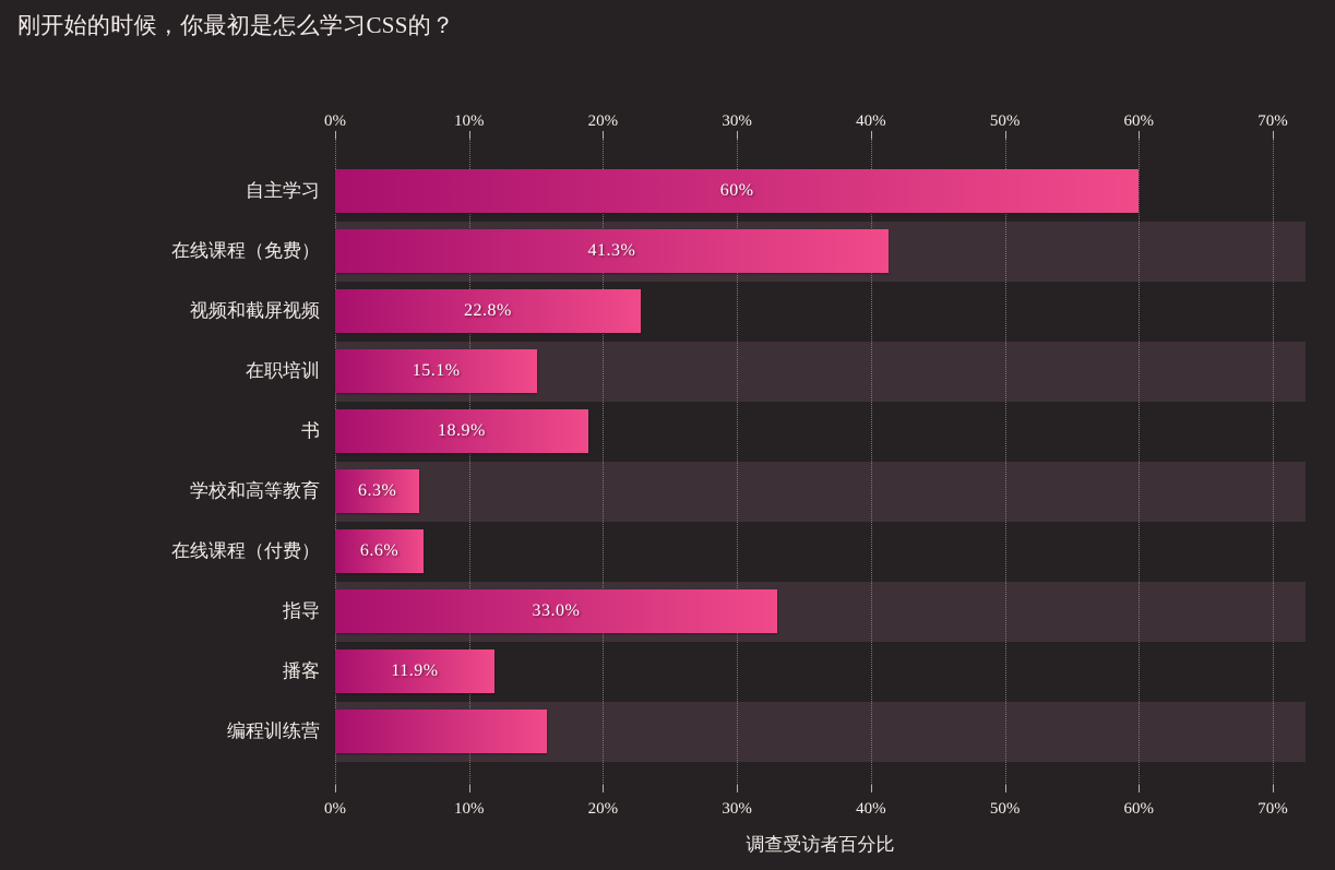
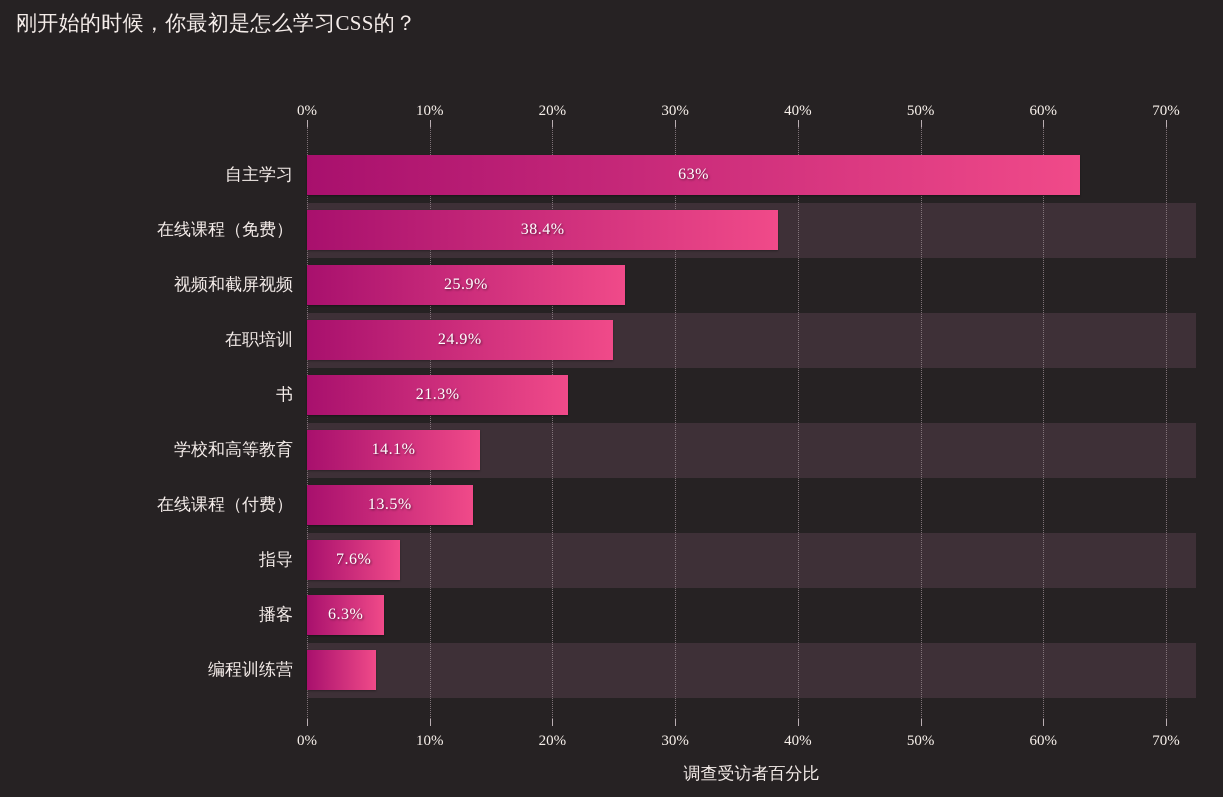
自主学习: 60% -> 63%
在线课程（免费）: 41.3% -> 38.4%
视频和截屏视频: 22.8% -> 25.9%
在职培训: 15.1% -> 24.9%
书: 18.9% -> 21.3%
学校和高等教育: 6.3% -> 14.1%
在线课程（付费）: 6.6% -> 13.5%
指导: 33.0% -> 7.6%
播客: 11.9% -> 6.3%
编程训练营: 15.8% -> 5.6%
